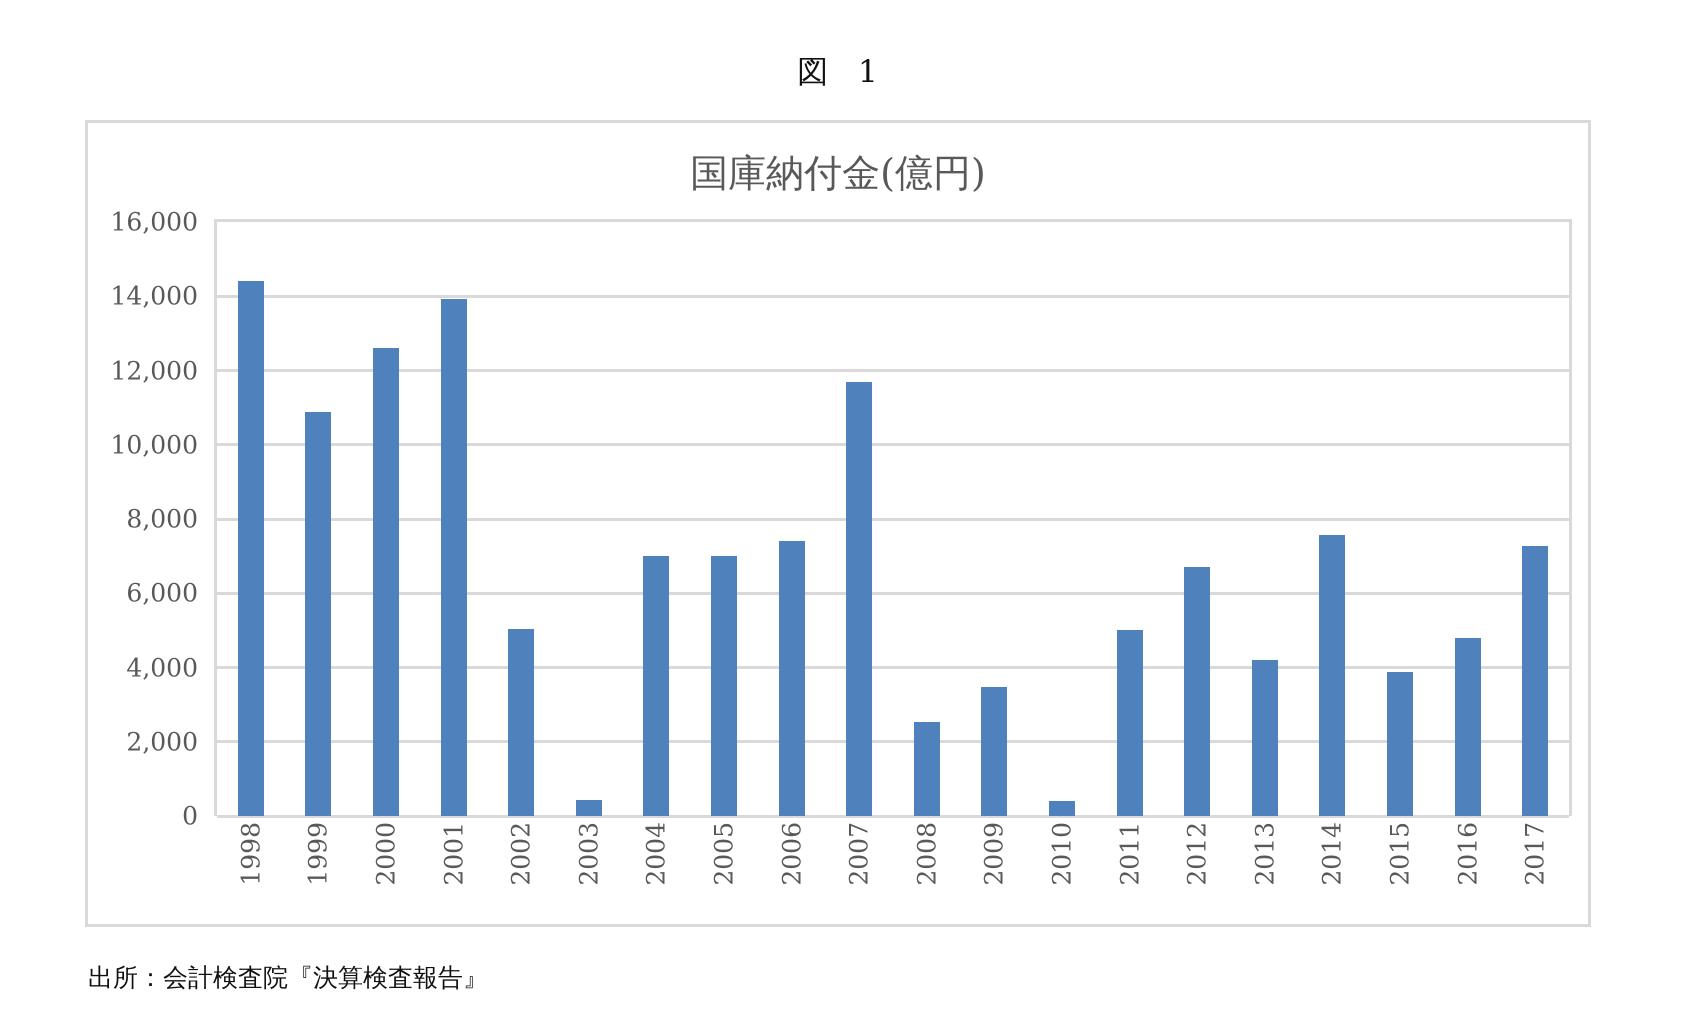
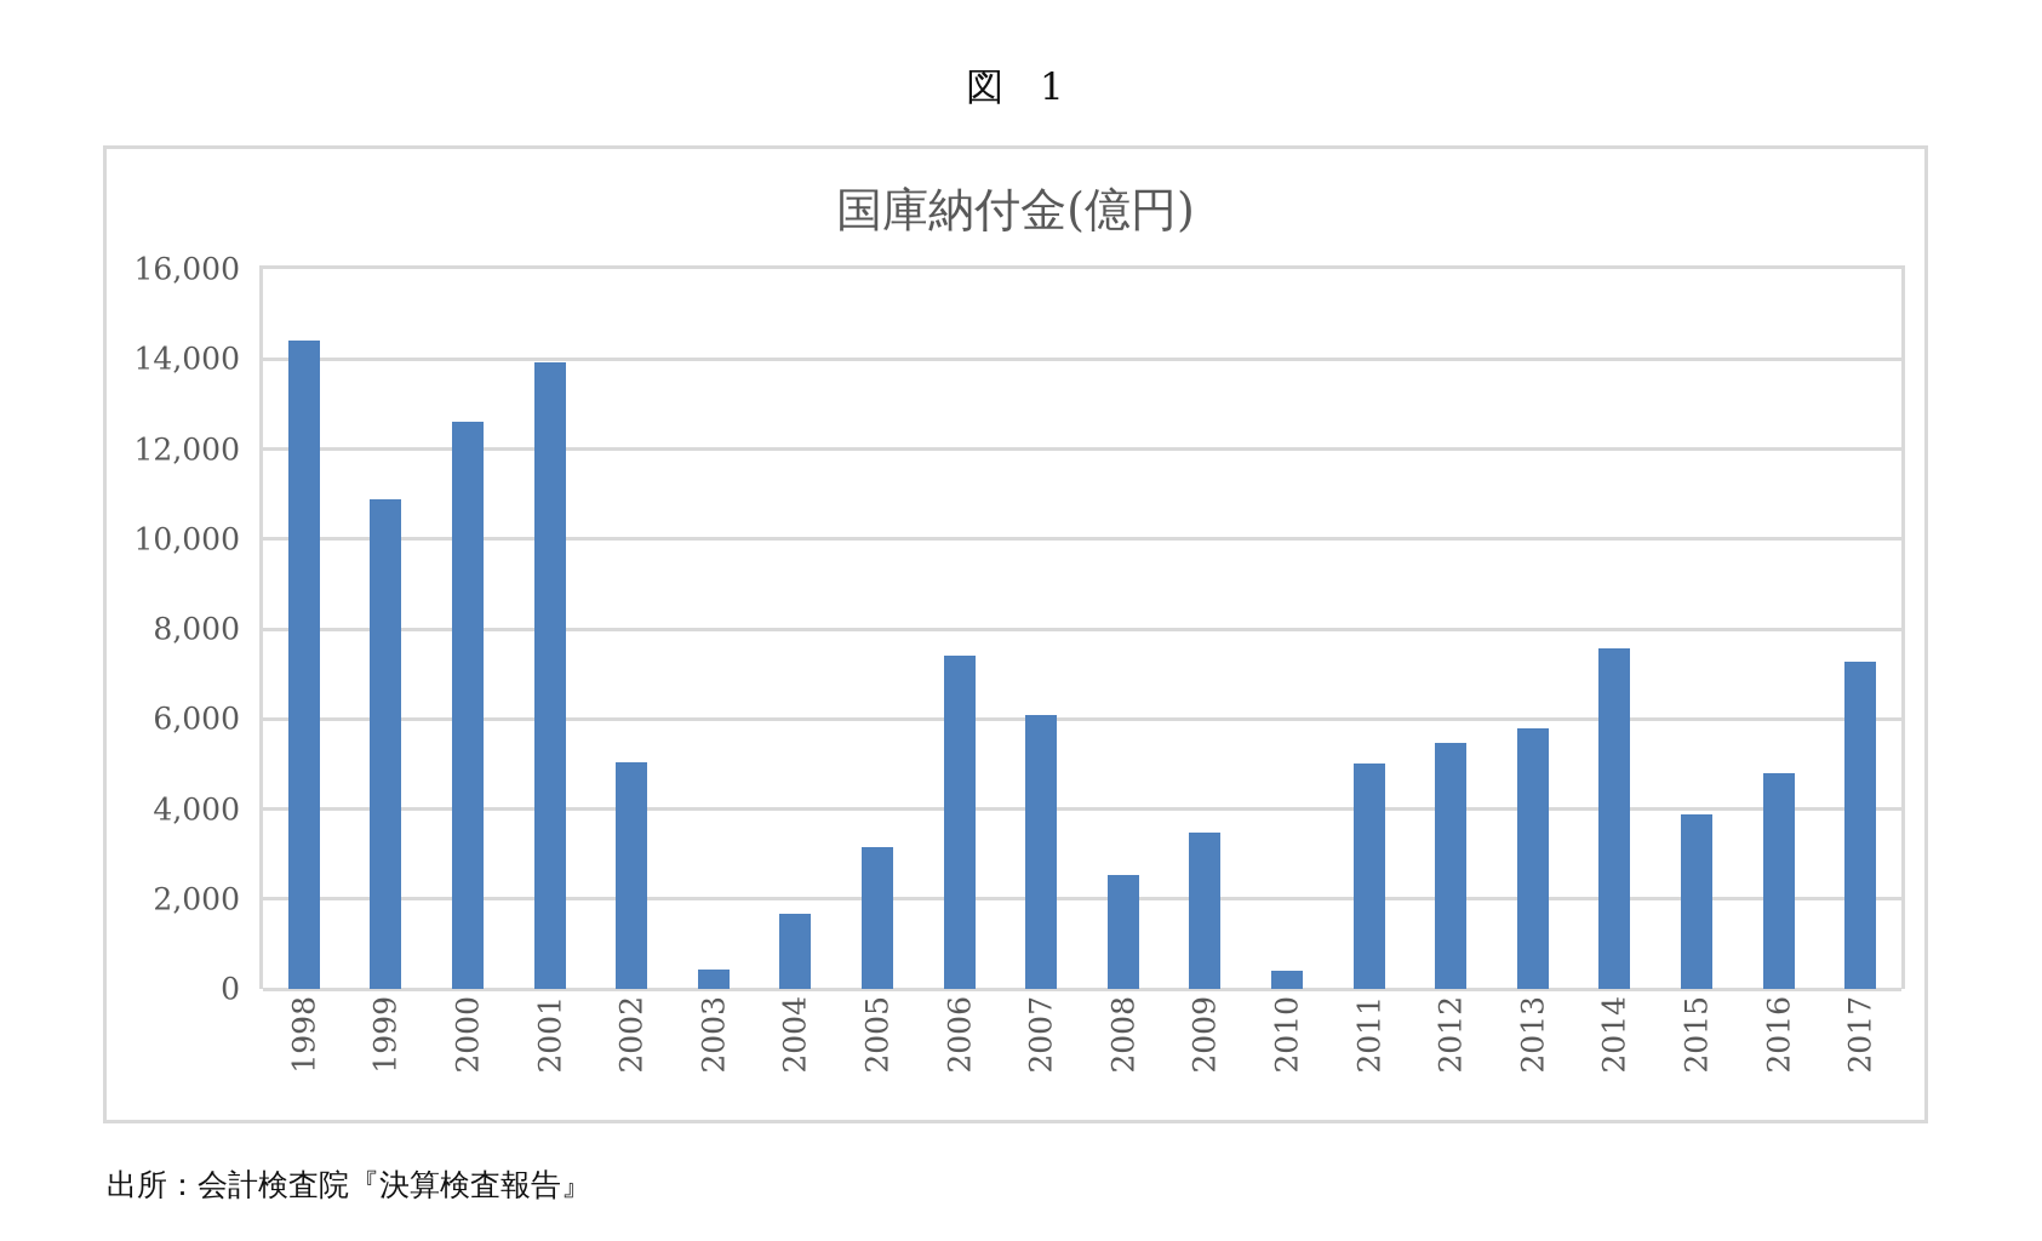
2004: 7000 -> 1700
2005: 7000 -> 3200
2007: 11700 -> 6100
2012: 6700 -> 5500
2013: 4200 -> 5800
